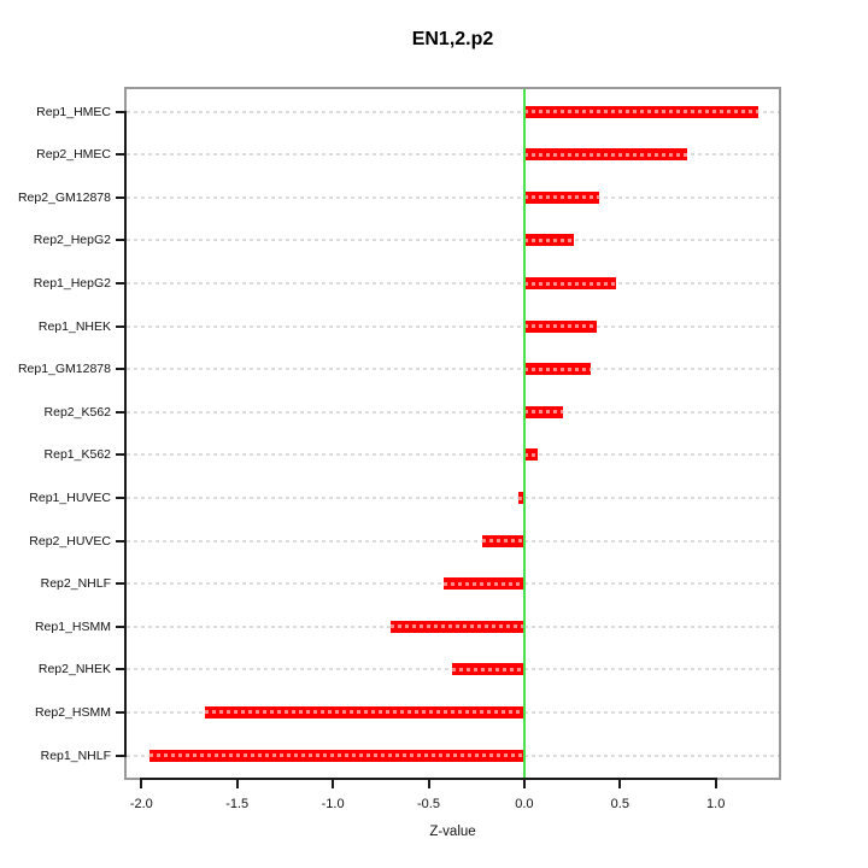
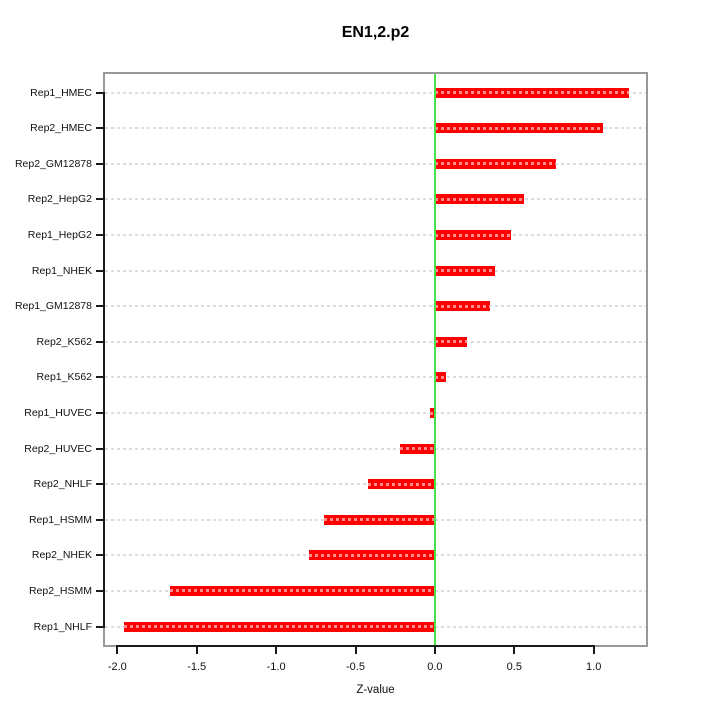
Rep2_HMEC: 0.85 -> 1.06
Rep2_GM12878: 0.39 -> 0.76
Rep2_HepG2: 0.26 -> 0.56
Rep2_NHEK: -0.38 -> -0.79
